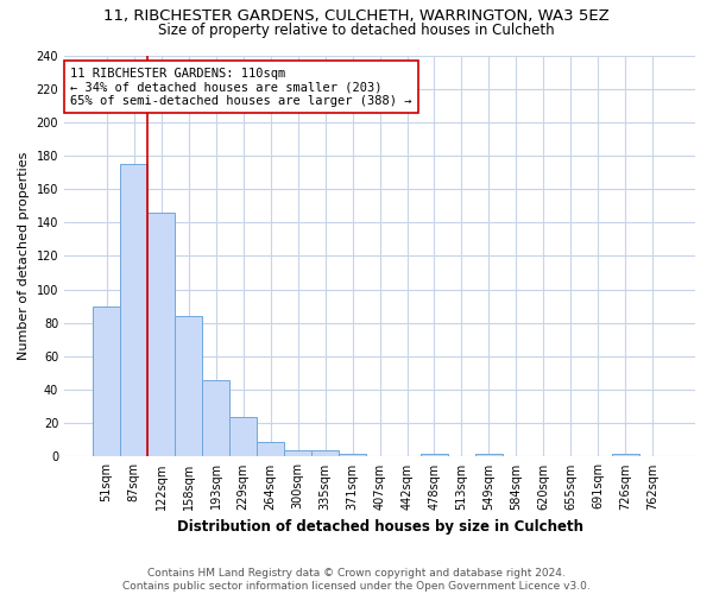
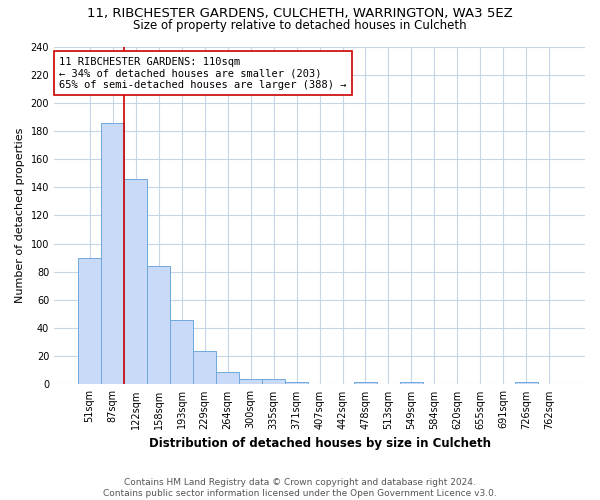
87sqm: 175 -> 186
